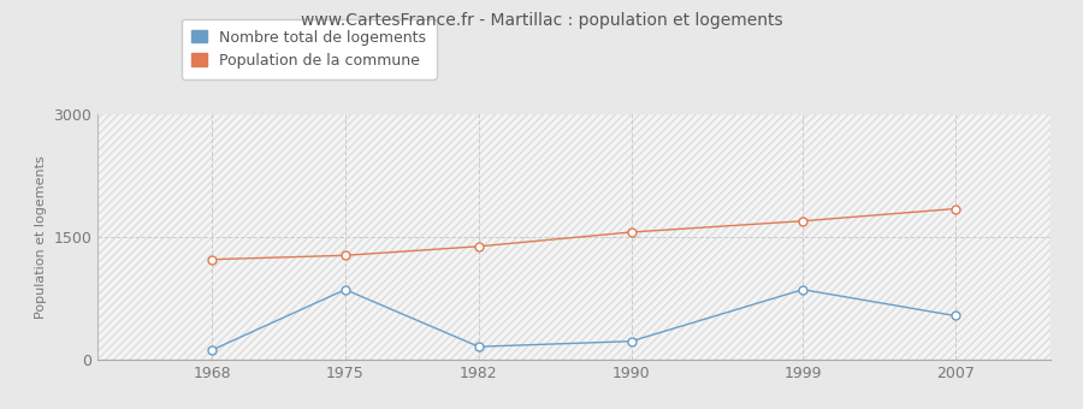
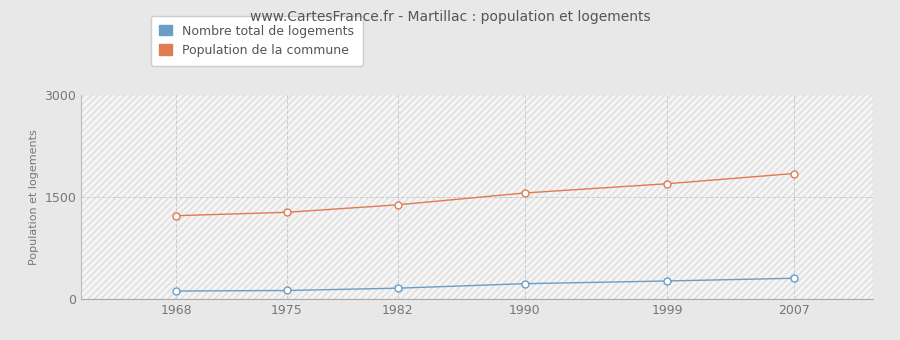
Nombre total de logements/1975: 860 -> 130
Nombre total de logements/1999: 860 -> 270
Nombre total de logements/2007: 540 -> 310
